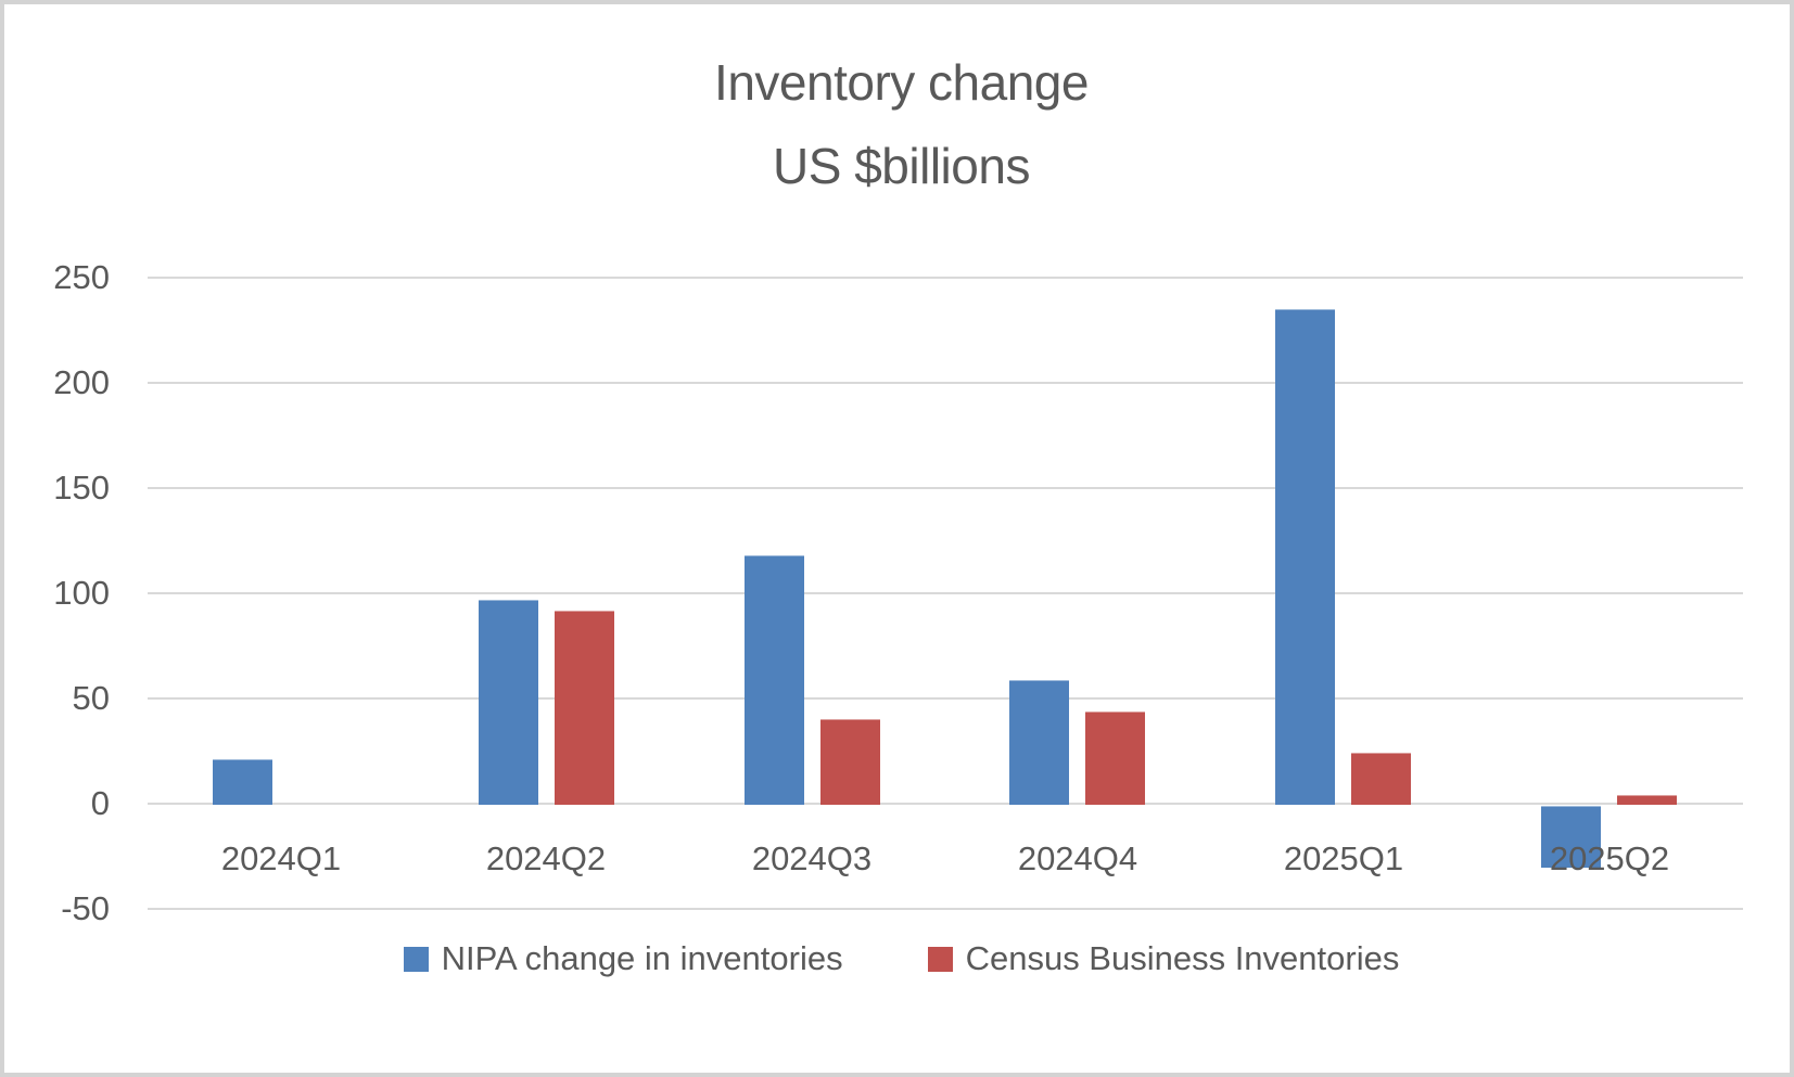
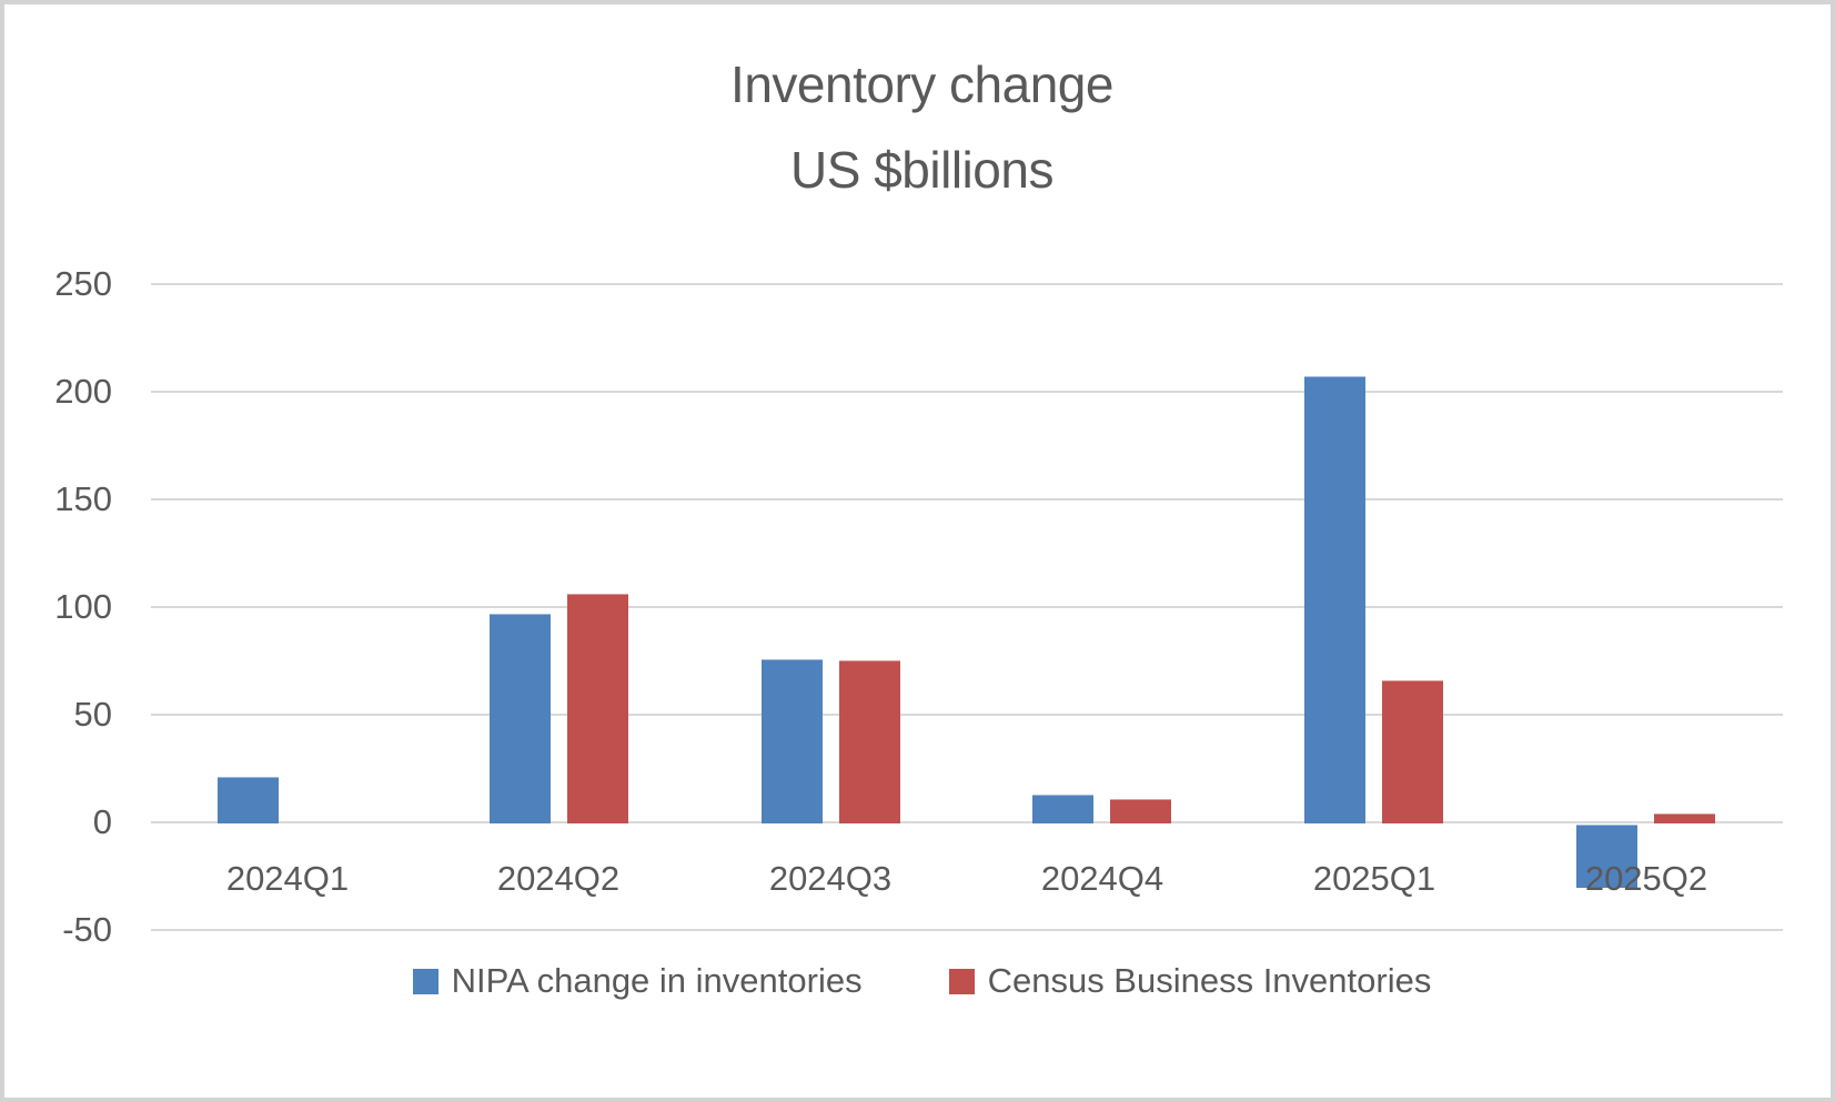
Census Business Inventories/2024Q2: 92 -> 106
NIPA change in inventories/2024Q3: 118 -> 76
Census Business Inventories/2024Q3: 40 -> 75
NIPA change in inventories/2024Q4: 59 -> 13
Census Business Inventories/2024Q4: 44 -> 11
NIPA change in inventories/2025Q1: 235 -> 207
Census Business Inventories/2025Q1: 24 -> 66
